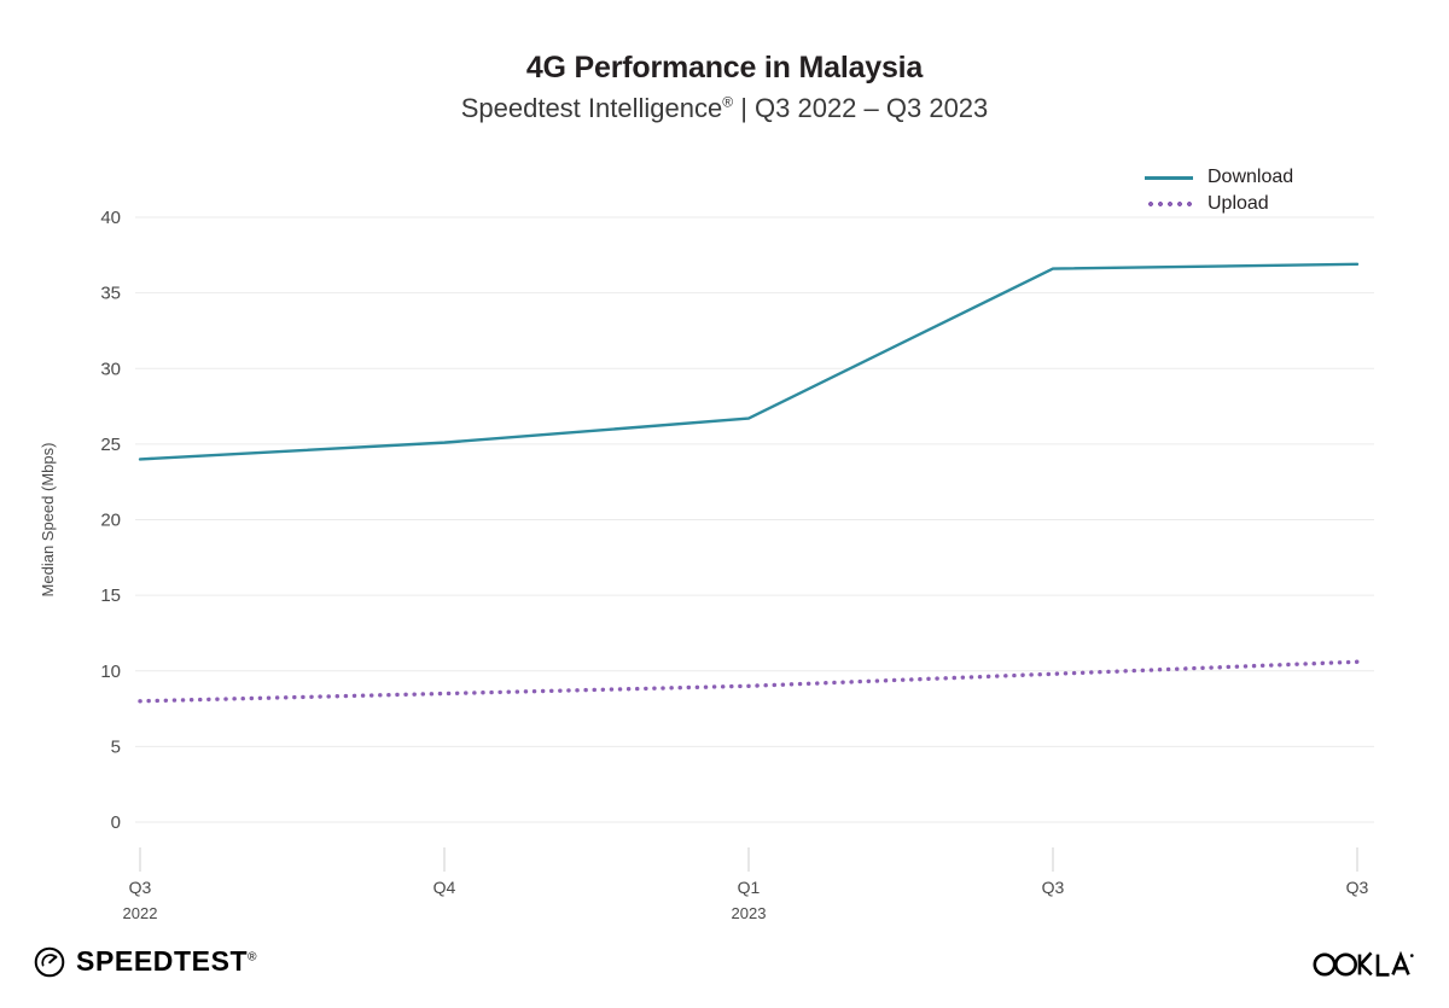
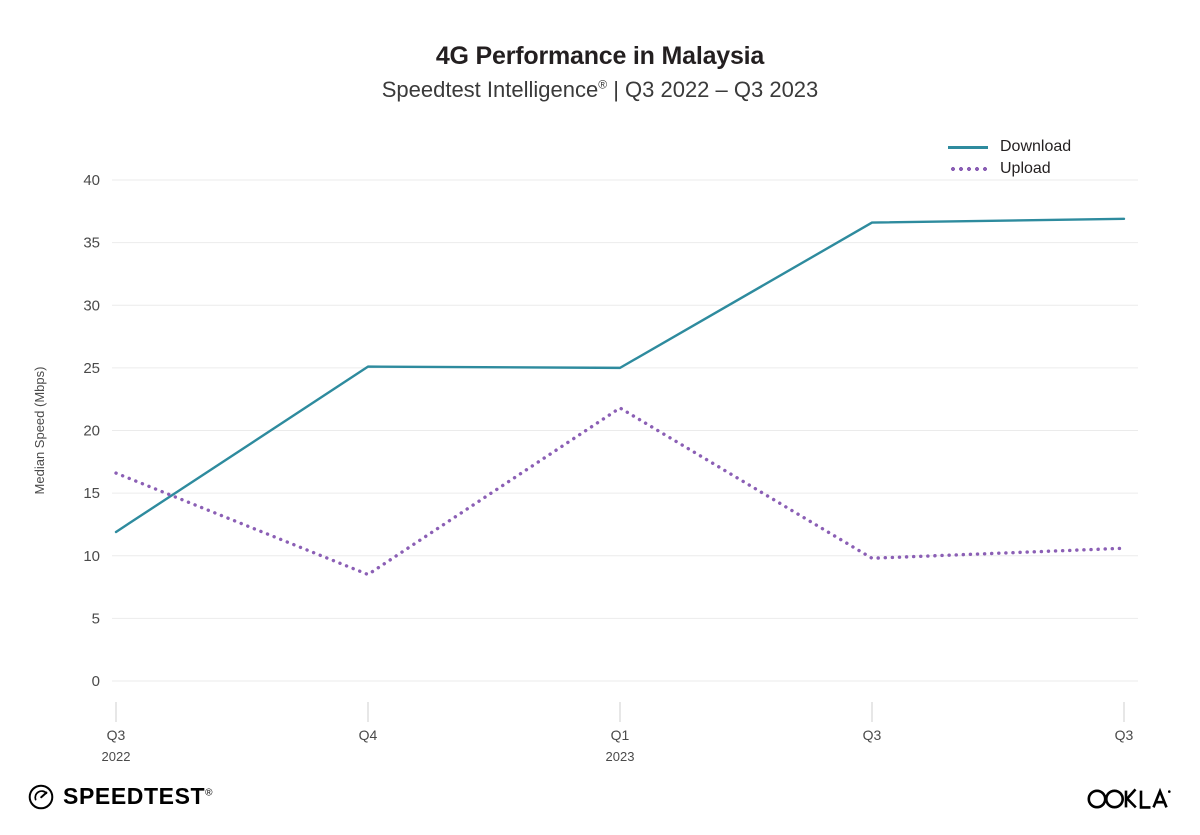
Download/Q3 2022: 24.0 -> 11.9
Upload/Q3 2022: 8.0 -> 16.6
Download/Q1 2023: 26.7 -> 25.0
Upload/Q1 2023: 9.0 -> 21.8
